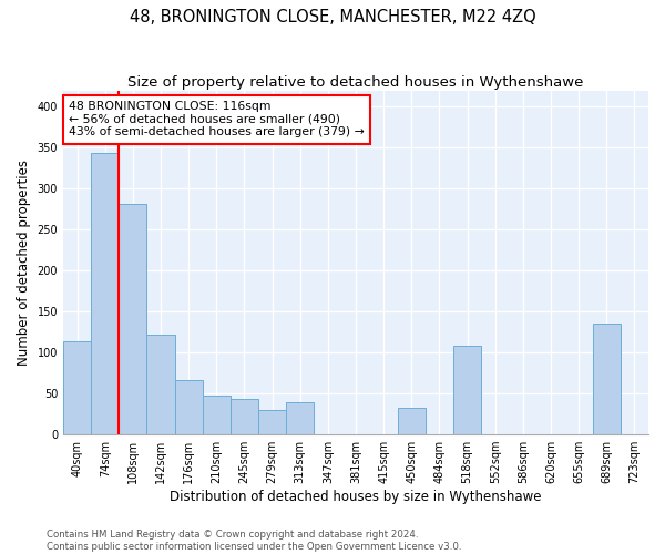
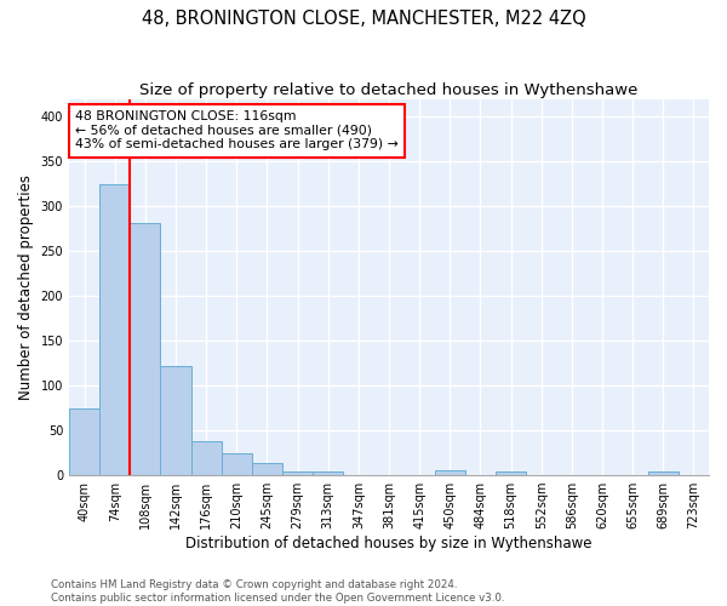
40sqm: 114 -> 75
74sqm: 344 -> 325
176sqm: 66 -> 38
210sqm: 48 -> 25
245sqm: 44 -> 13
279sqm: 30 -> 4
313sqm: 40 -> 4
450sqm: 32 -> 5
518sqm: 108 -> 4
689sqm: 136 -> 4
